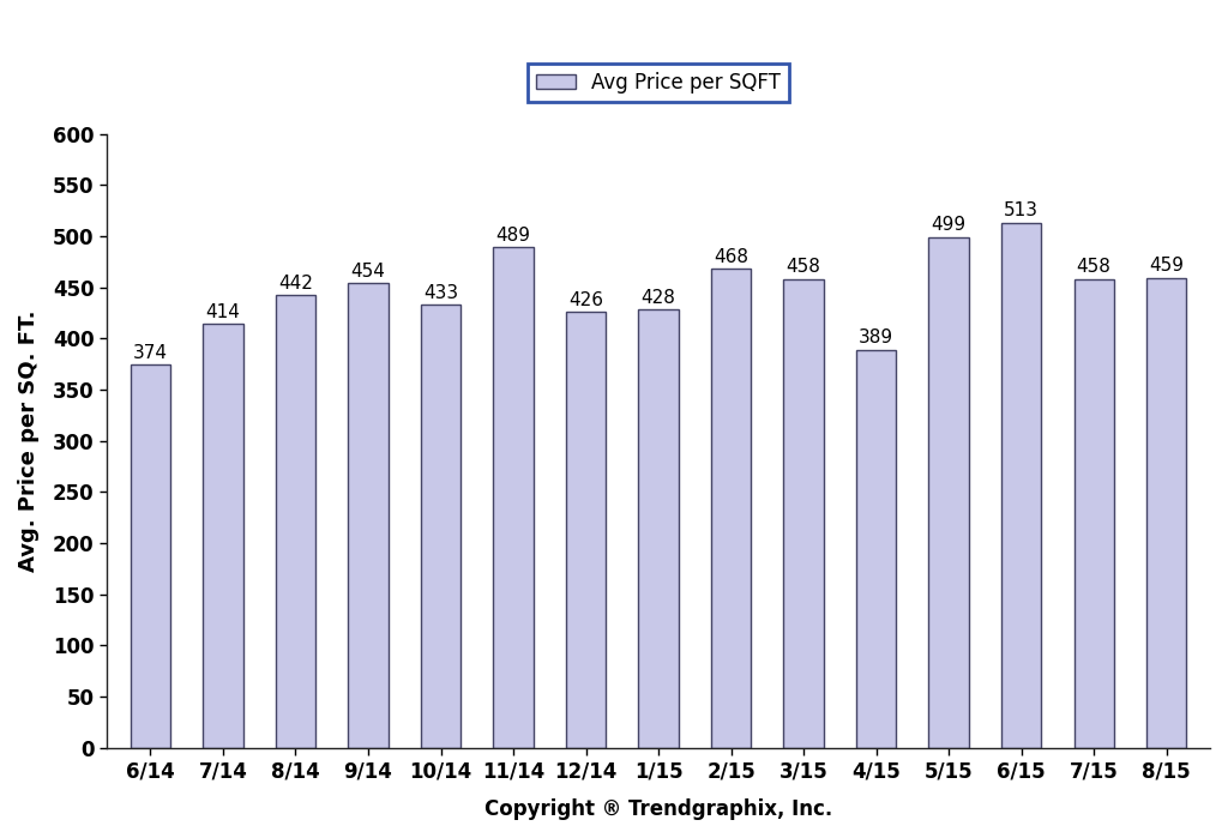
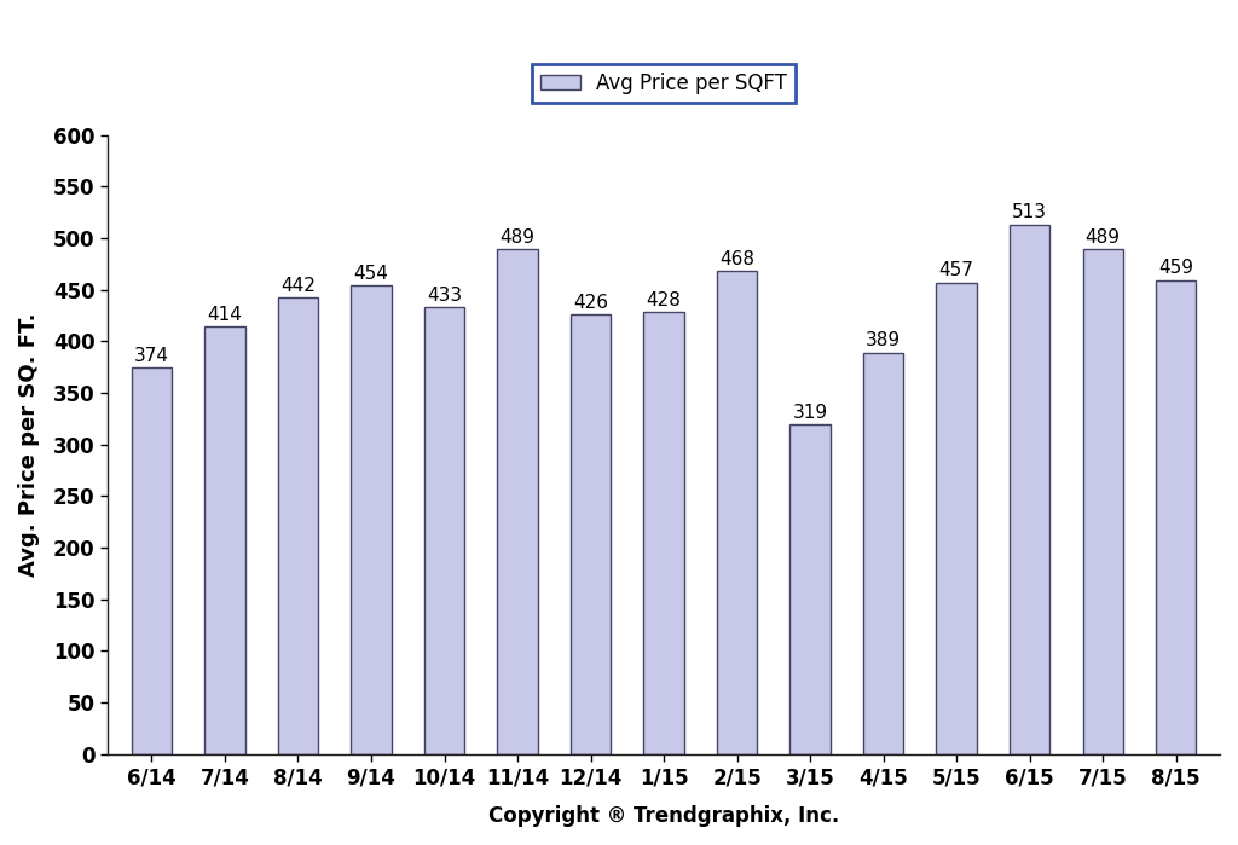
3/15: 458 -> 319
5/15: 499 -> 457
7/15: 458 -> 489
